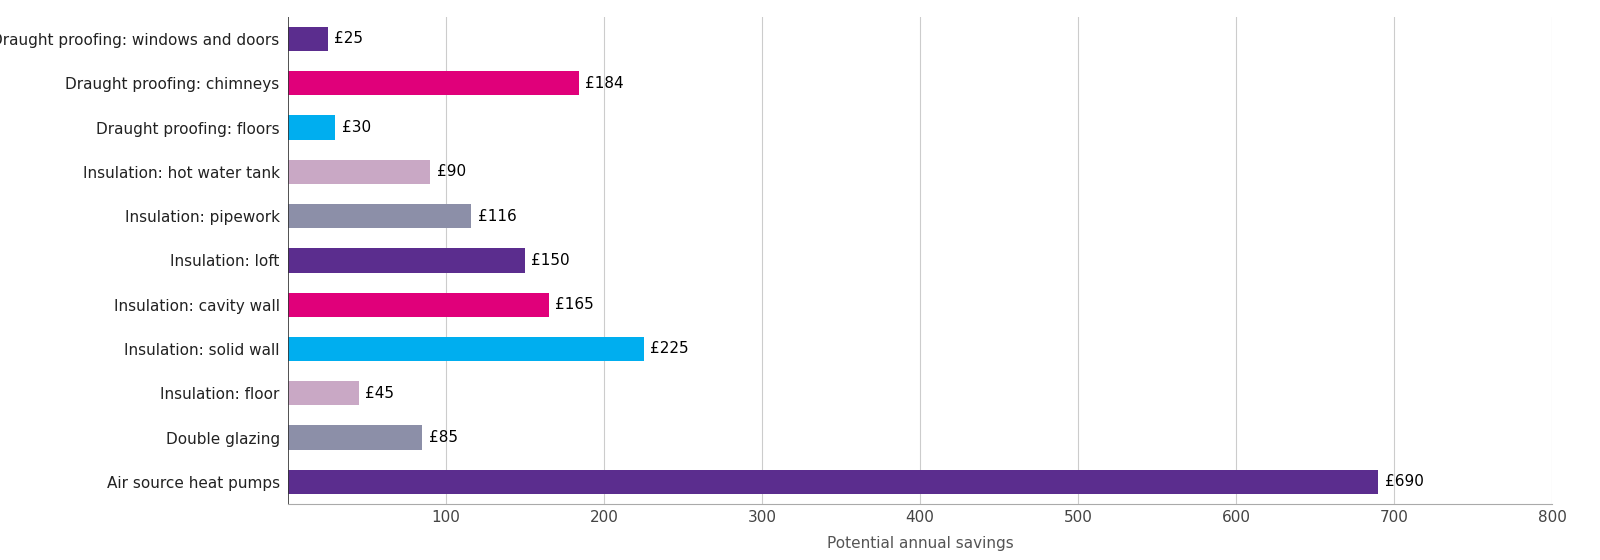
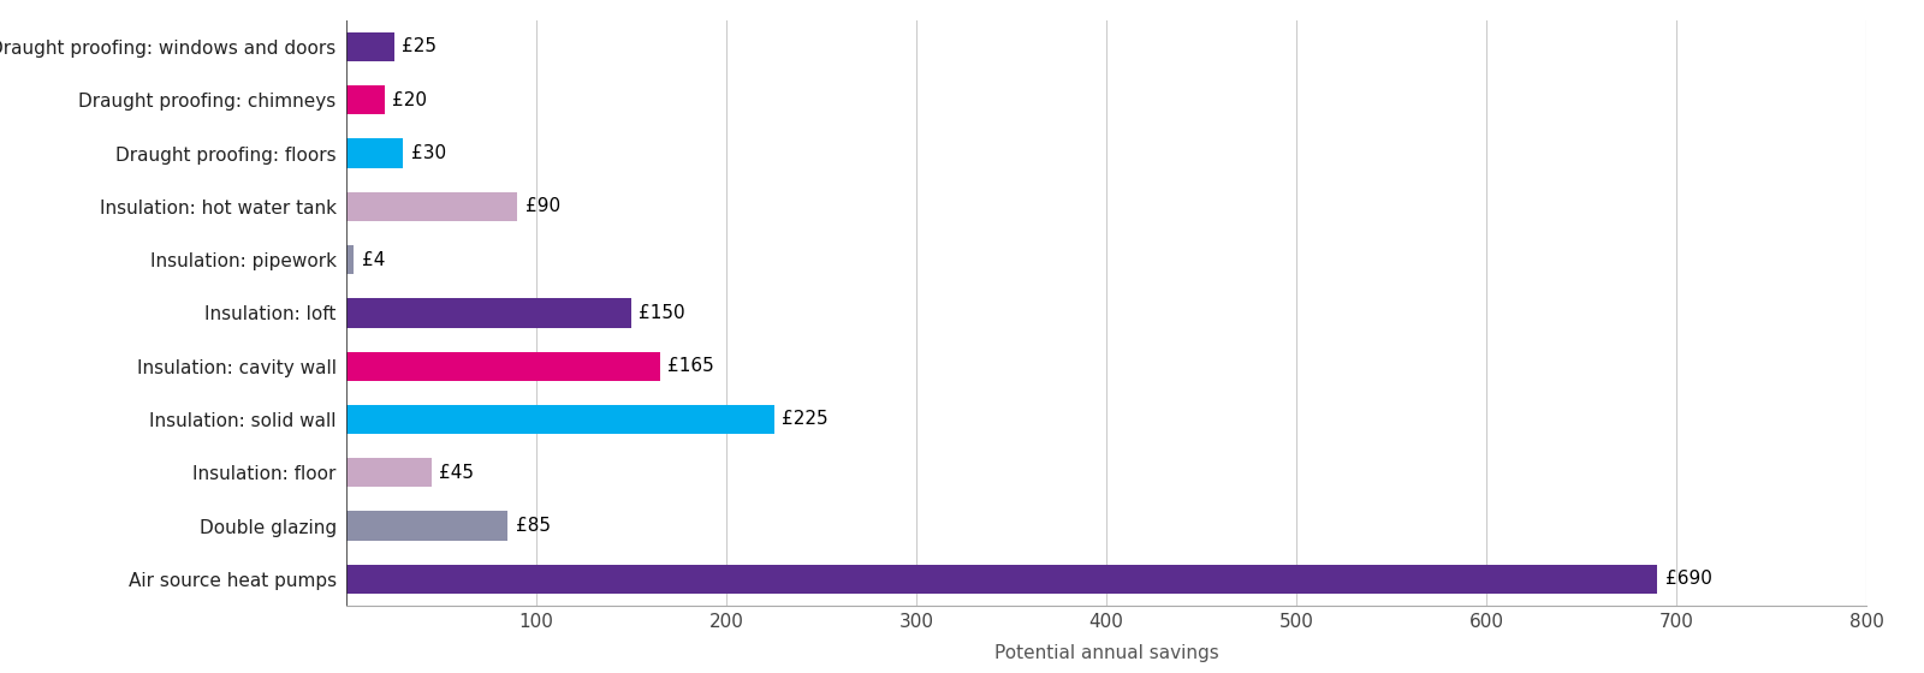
Draught proofing: chimneys: £184 -> £20
Insulation: pipework: £116 -> £4
